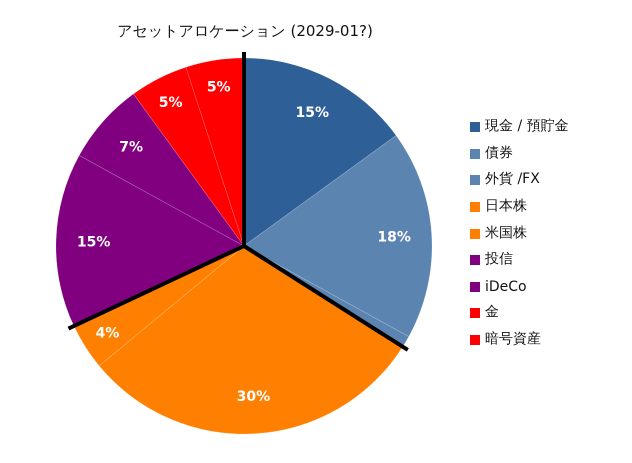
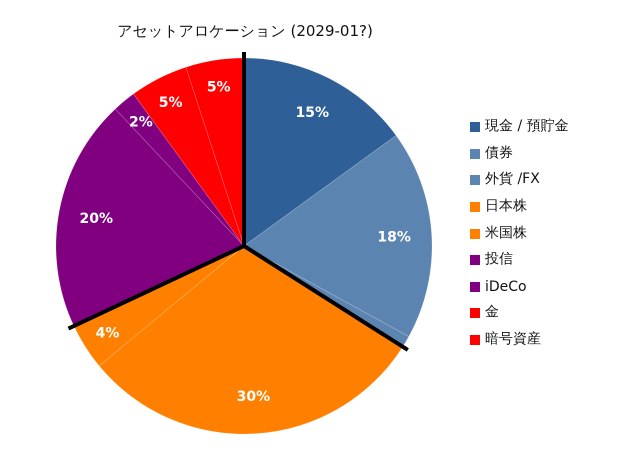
投信: 15% -> 20%
iDeCo: 7% -> 2%
